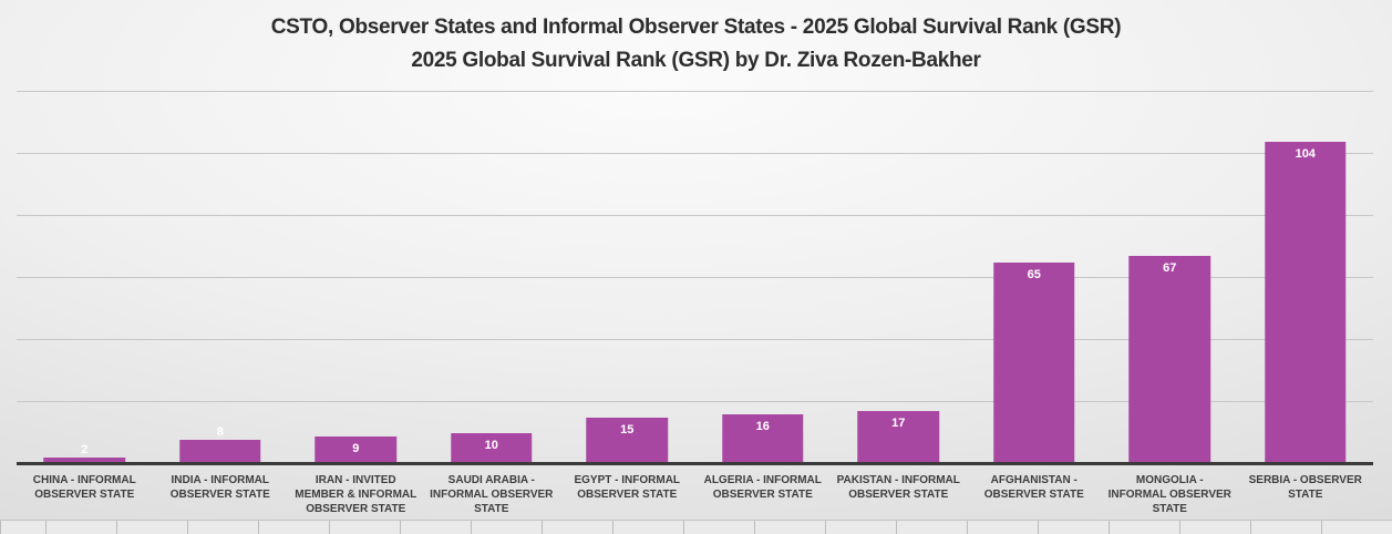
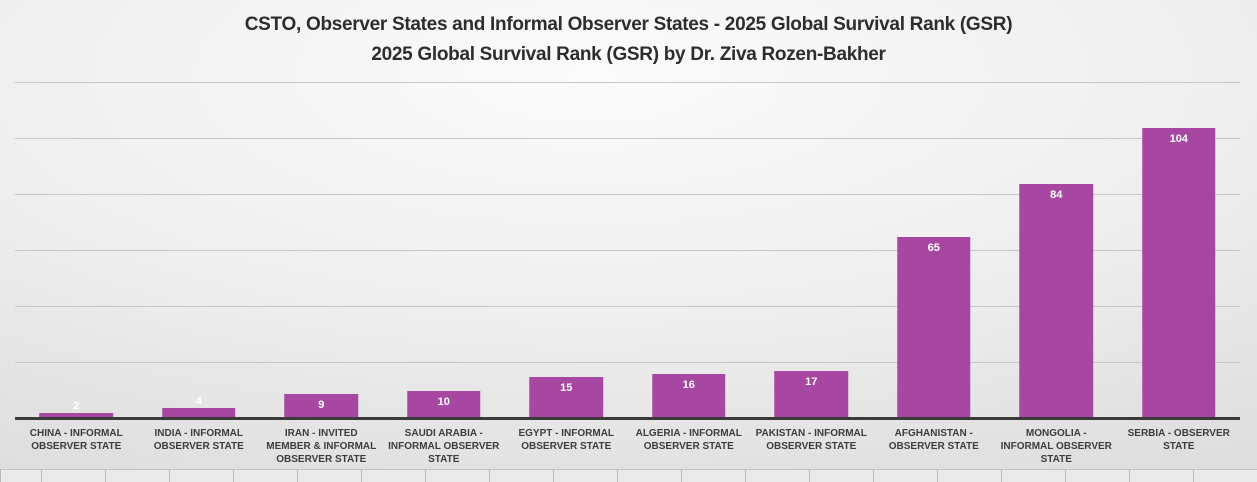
INDIA - INFORMAL OBSERVER STATE: 8 -> 4
MONGOLIA - INFORMAL OBSERVER STATE: 67 -> 84
